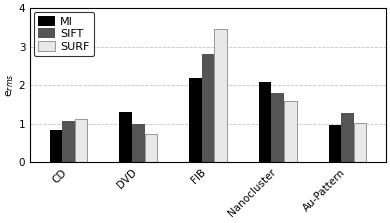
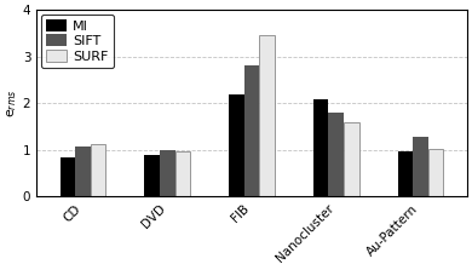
MI/DVD: 1.30 -> 0.90
SURF/DVD: 0.75 -> 0.97
